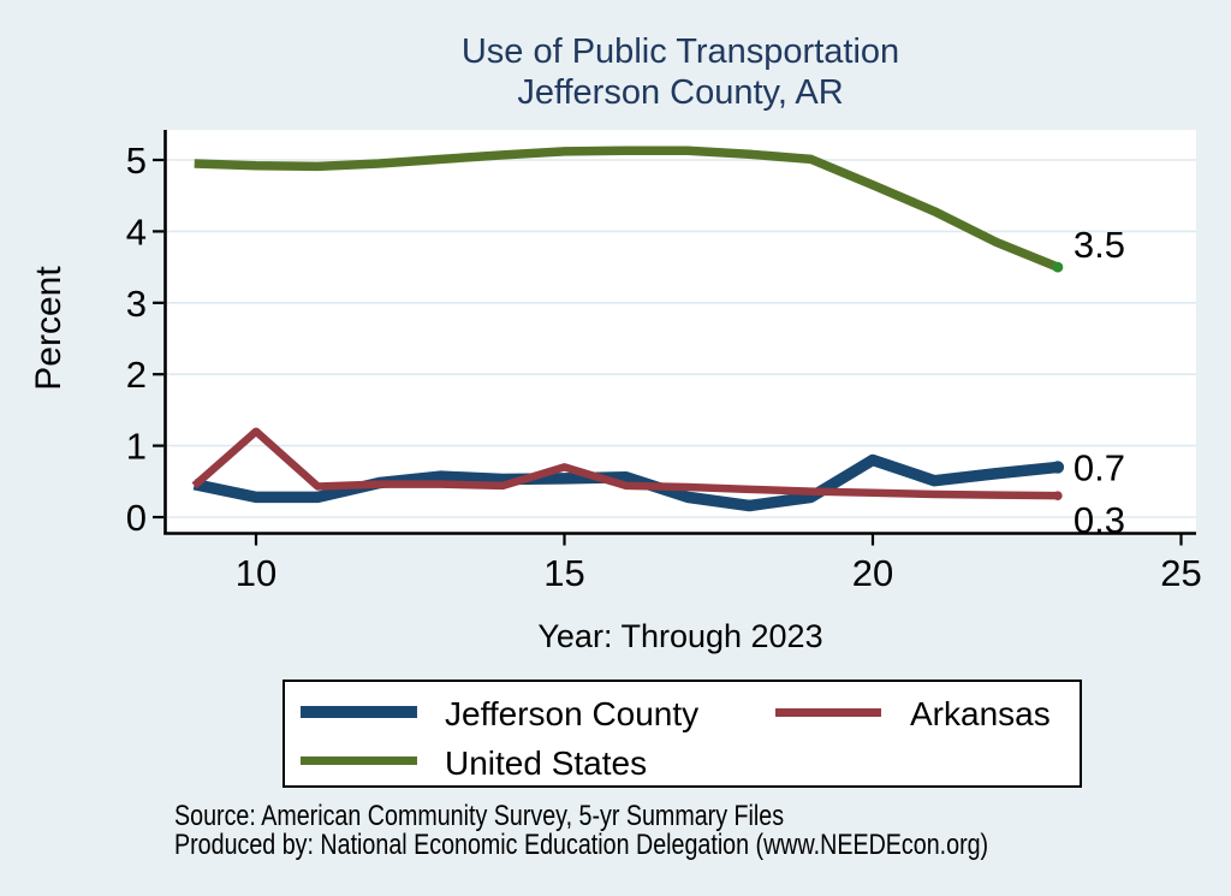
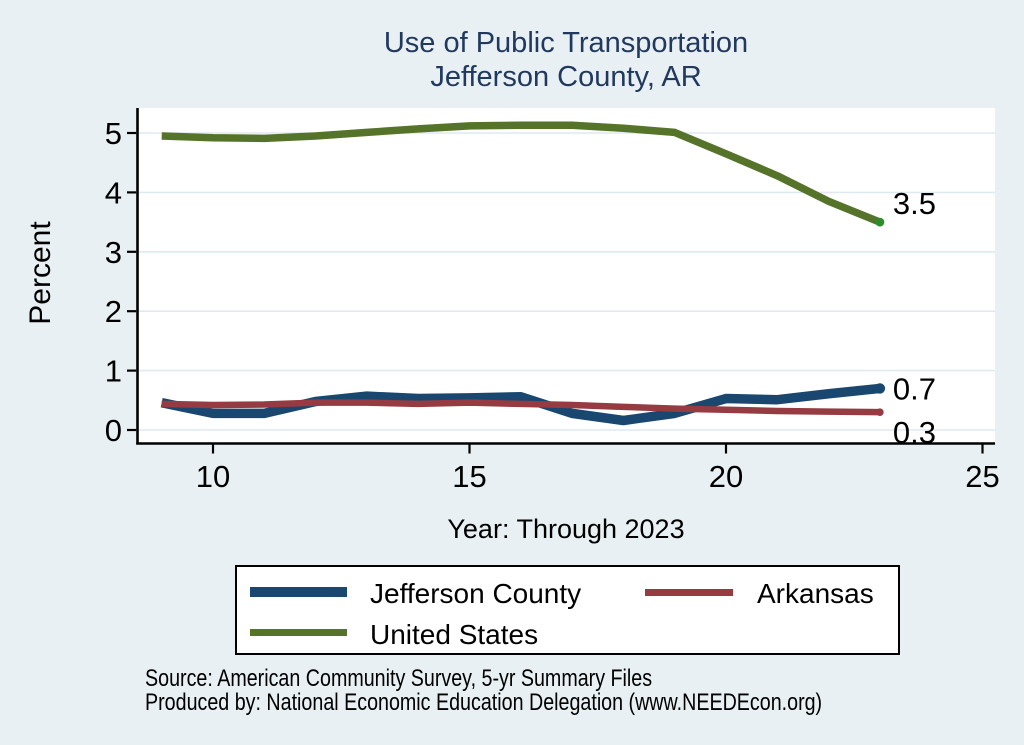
Arkansas/10: 1.2 -> 0.4
Arkansas/15: 0.7 -> 0.5
Jefferson County/20: 0.8 -> 0.5
